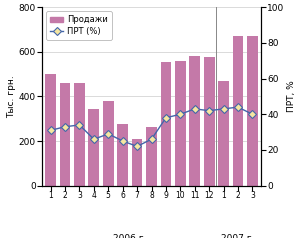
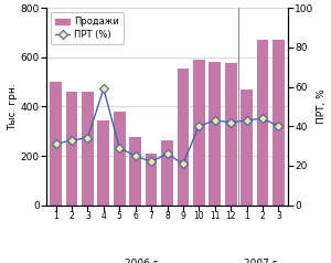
ПРТ (%)/4: 26 -> 59
ПРТ (%)/9: 38 -> 21
Продажи/10: 560 -> 590
